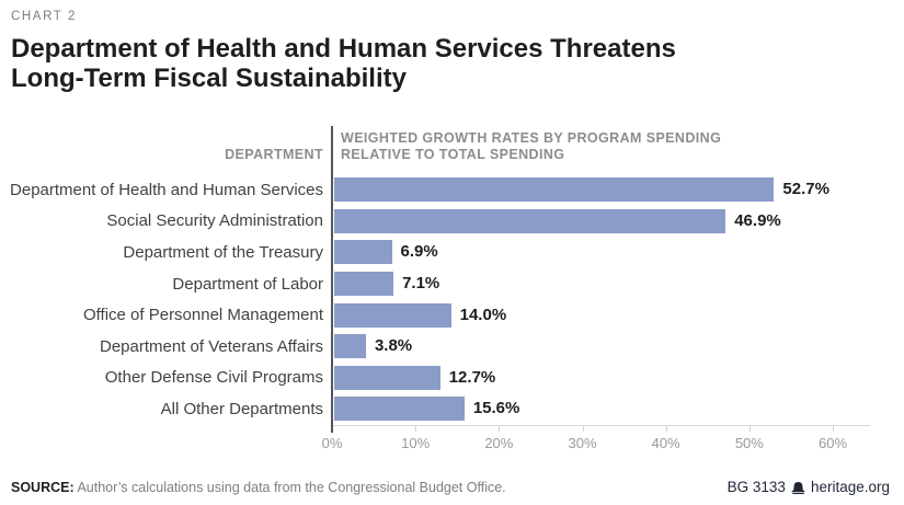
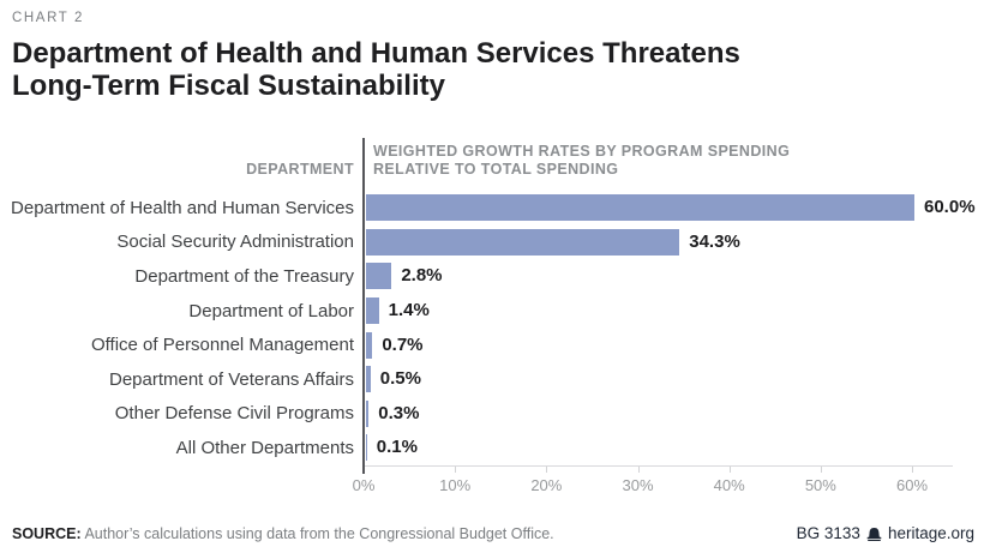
Department of Health and Human Services: 52.7% -> 60.0%
Social Security Administration: 46.9% -> 34.3%
Department of the Treasury: 6.9% -> 2.8%
Department of Labor: 7.1% -> 1.4%
Office of Personnel Management: 14.0% -> 0.7%
Department of Veterans Affairs: 3.8% -> 0.5%
Other Defense Civil Programs: 12.7% -> 0.3%
All Other Departments: 15.6% -> 0.1%
